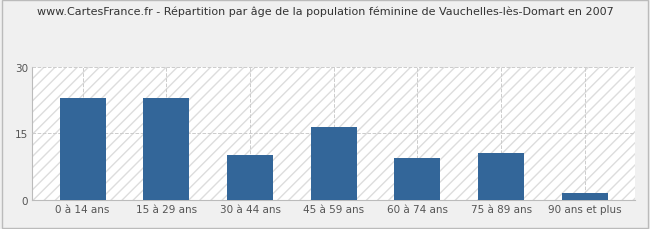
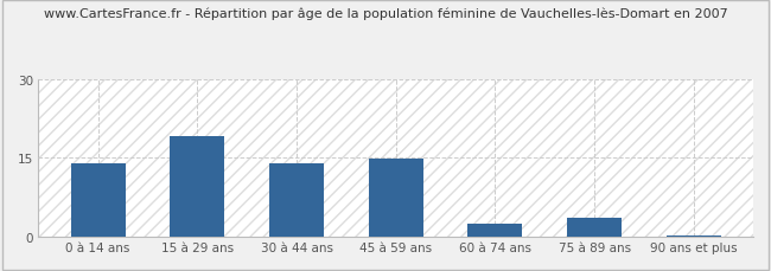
0 à 14 ans: 23.0 -> 14.0
15 à 29 ans: 23.0 -> 19.0
30 à 44 ans: 10.0 -> 14.0
45 à 59 ans: 16.5 -> 14.8
60 à 74 ans: 9.5 -> 2.5
75 à 89 ans: 10.5 -> 3.5
90 ans et plus: 1.5 -> 0.3
